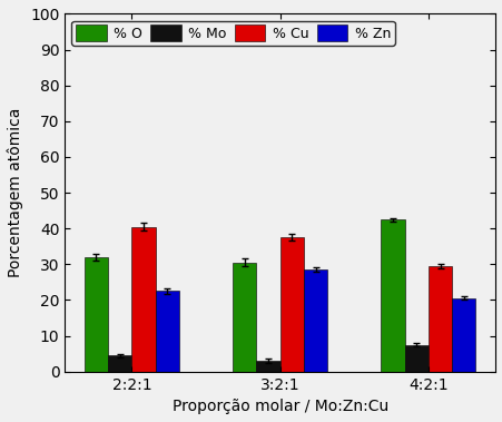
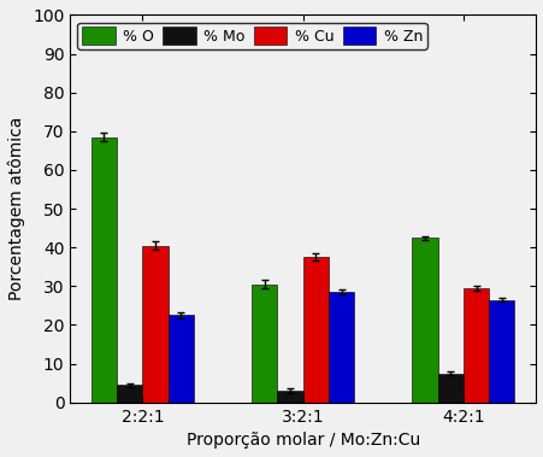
% O/2:2:1: 32.0 -> 68.5
% Zn/4:2:1: 20.5 -> 26.5
